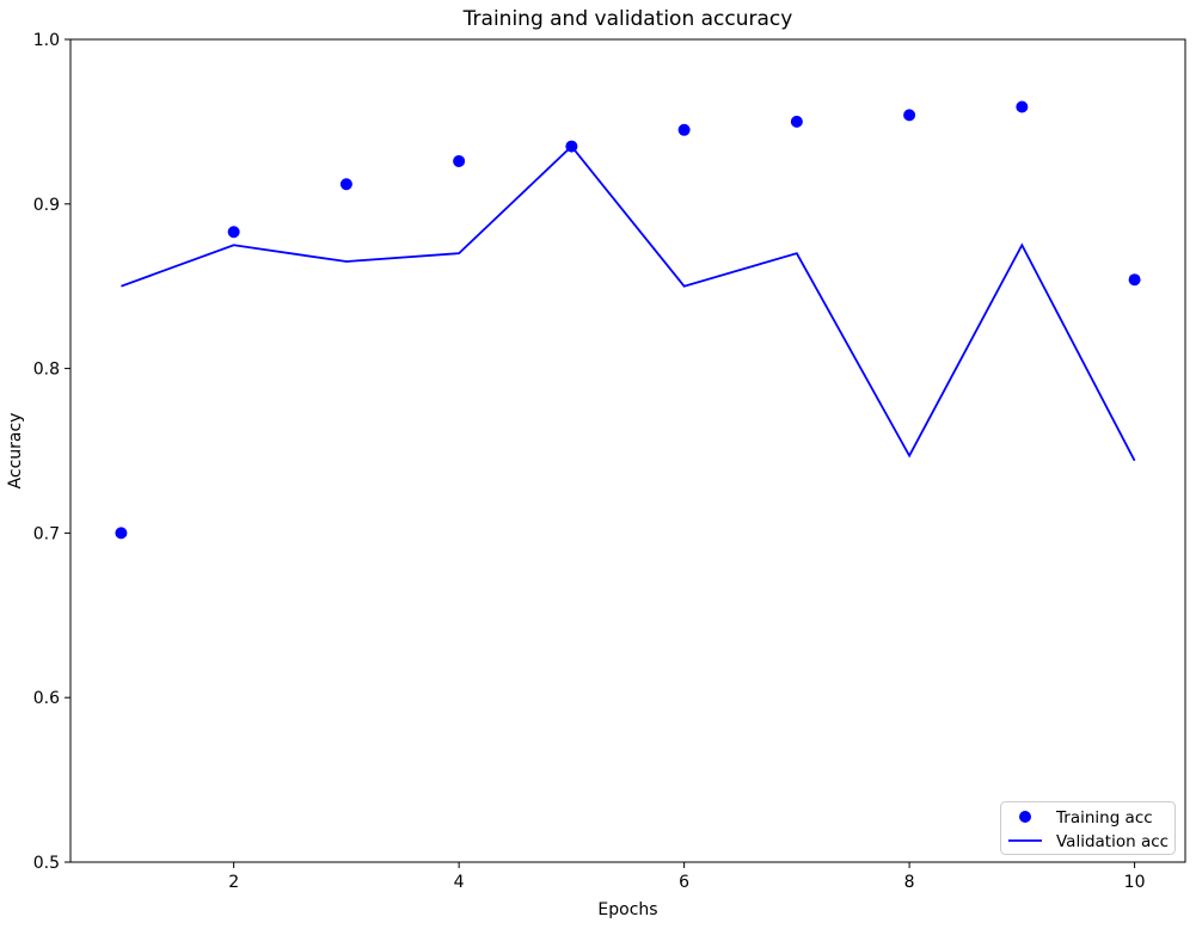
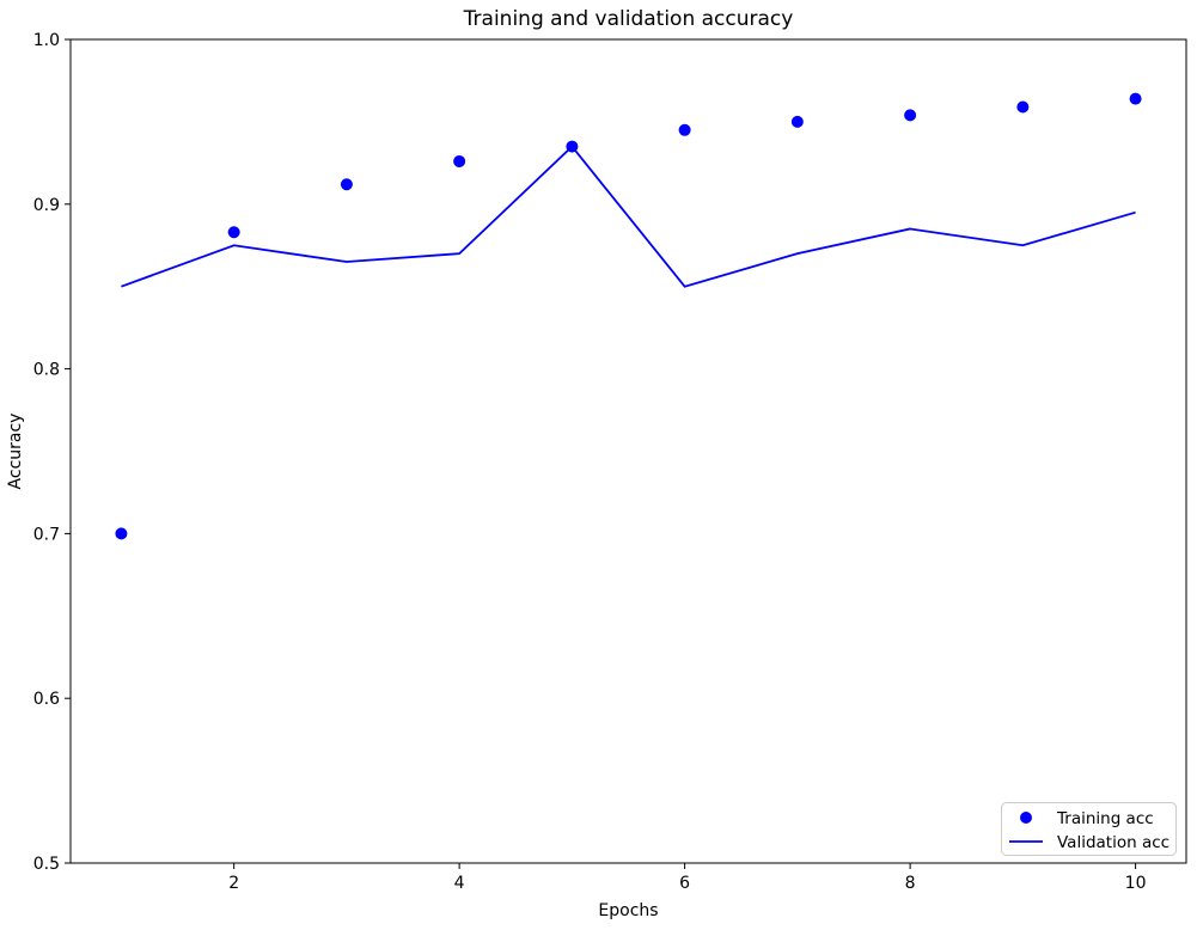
Validation acc/8: 0.747 -> 0.885
Training acc/10: 0.854 -> 0.964
Validation acc/10: 0.744 -> 0.895
